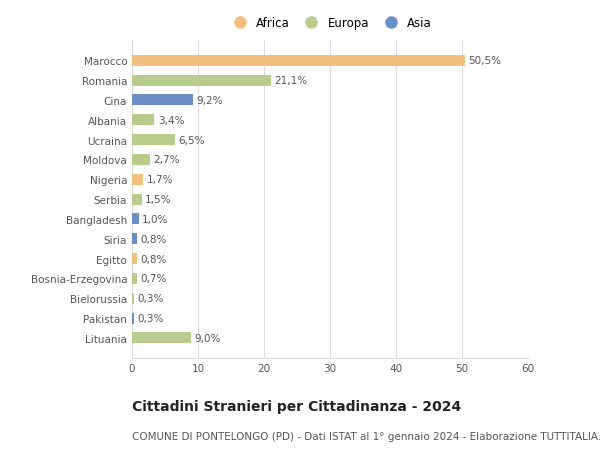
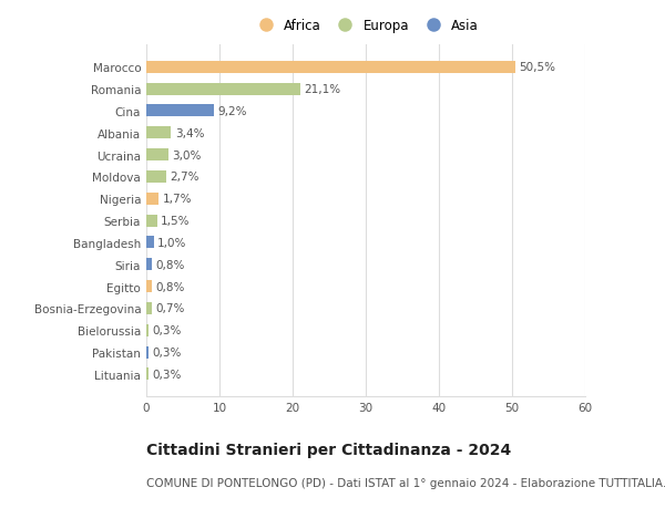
Ucraina: 6,5% -> 3,0%
Lituania: 9,0% -> 0,3%
